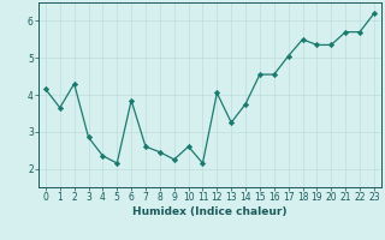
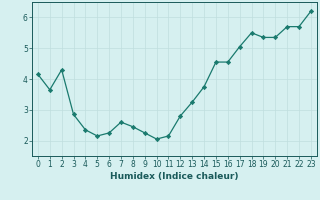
6: 3.85 -> 2.25
10: 2.60 -> 2.05
12: 4.05 -> 2.80
